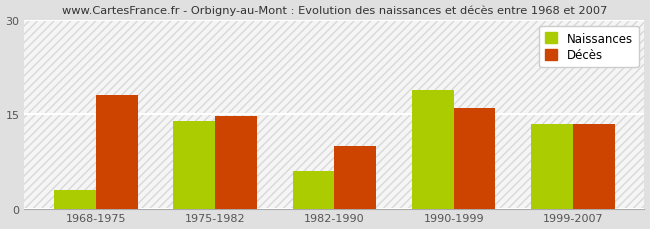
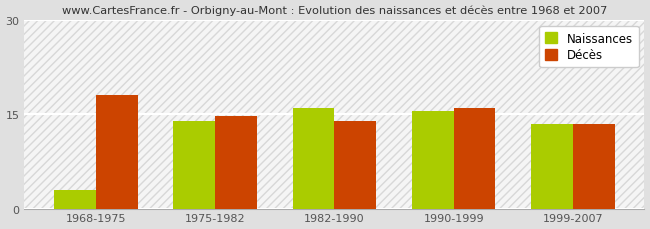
Naissances/1982-1990: 6.0 -> 16.0
Décès/1982-1990: 10.0 -> 14.0
Naissances/1990-1999: 18.8 -> 15.5
